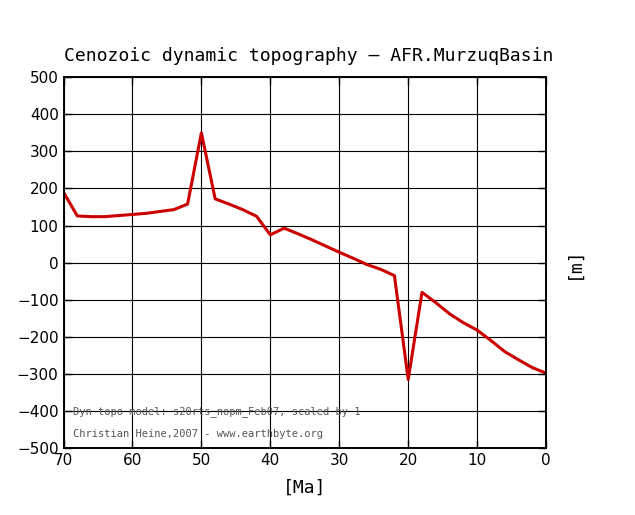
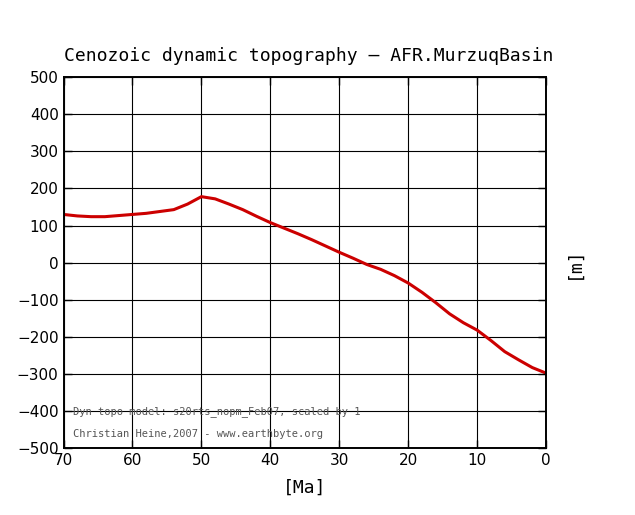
70: 190 -> 130
50: 350 -> 178
40: 75 -> 108
20: -315 -> -55
